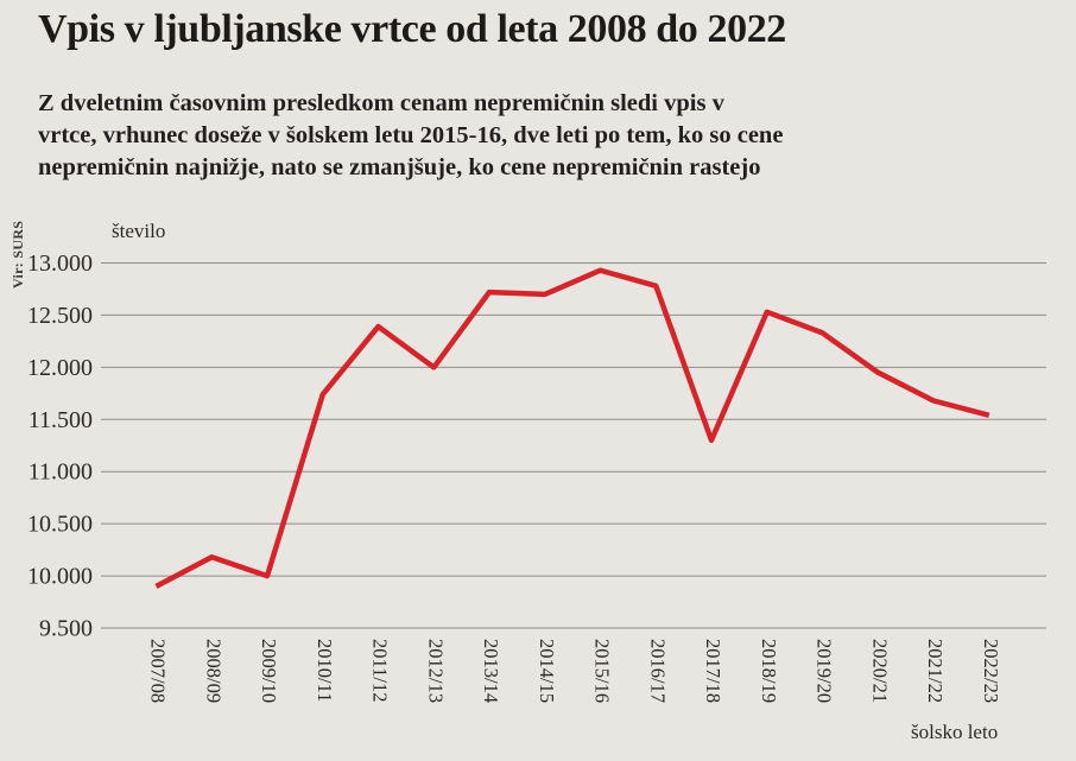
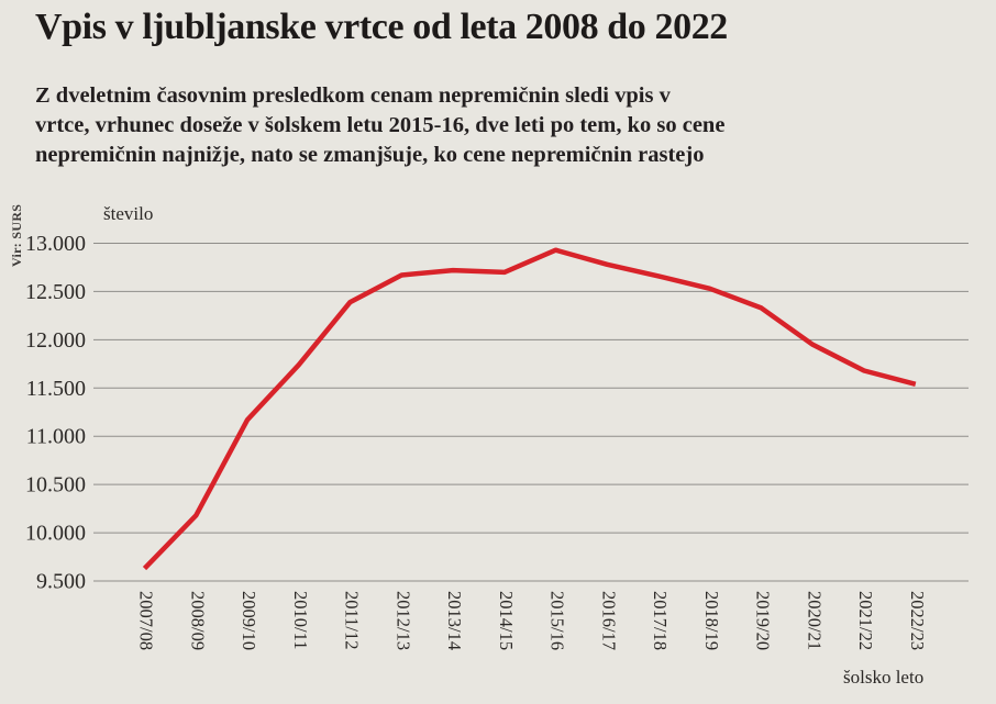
2007/08: 9900 -> 9600
2009/10: 10000 -> 11200
2012/13: 12000 -> 12700
2017/18: 11300 -> 12700
